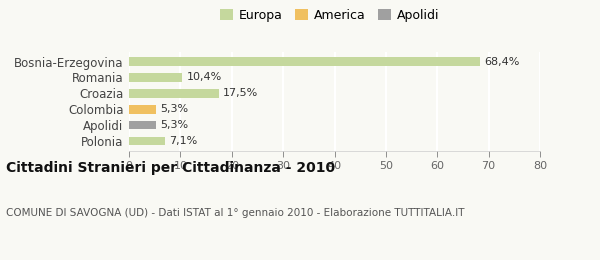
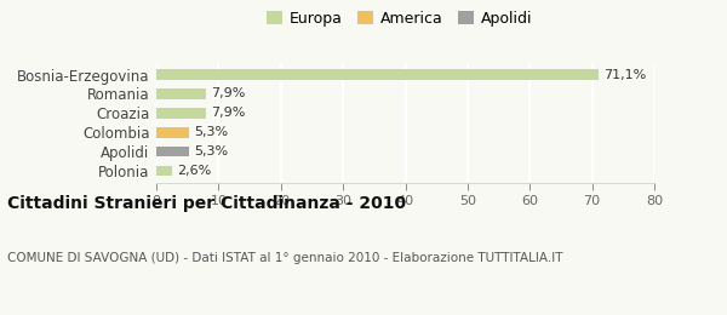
Bosnia-Erzegovina: 68,4% -> 71,1%
Romania: 10,4% -> 7,9%
Croazia: 17,5% -> 7,9%
Polonia: 7,1% -> 2,6%
